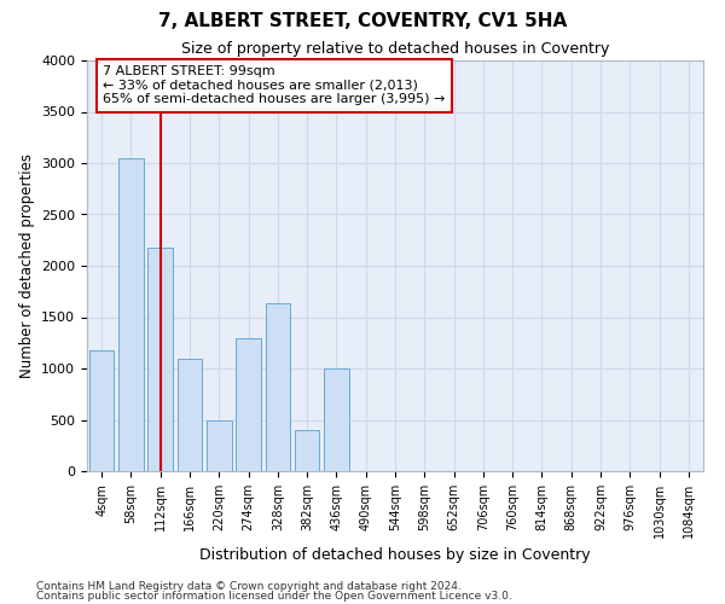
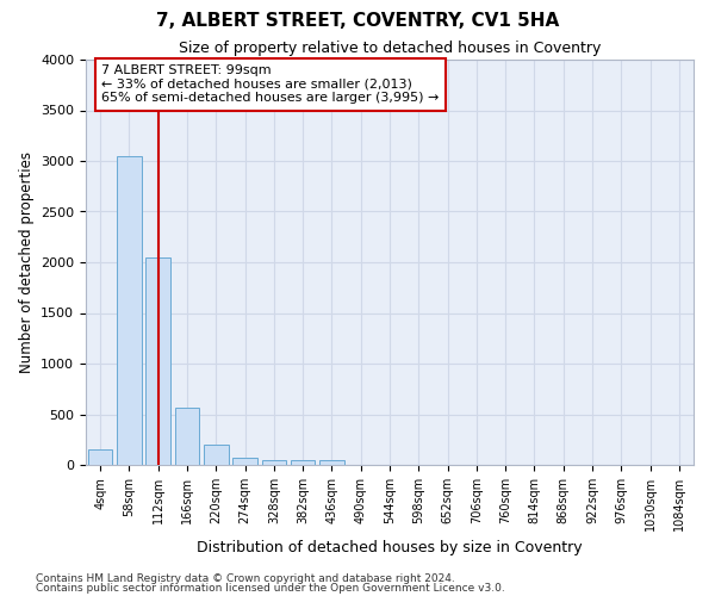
4sqm: 1180 -> 150
112sqm: 2180 -> 2050
166sqm: 1100 -> 570
220sqm: 500 -> 200
274sqm: 1300 -> 80
328sqm: 1640 -> 50
382sqm: 400 -> 50
436sqm: 1000 -> 50
